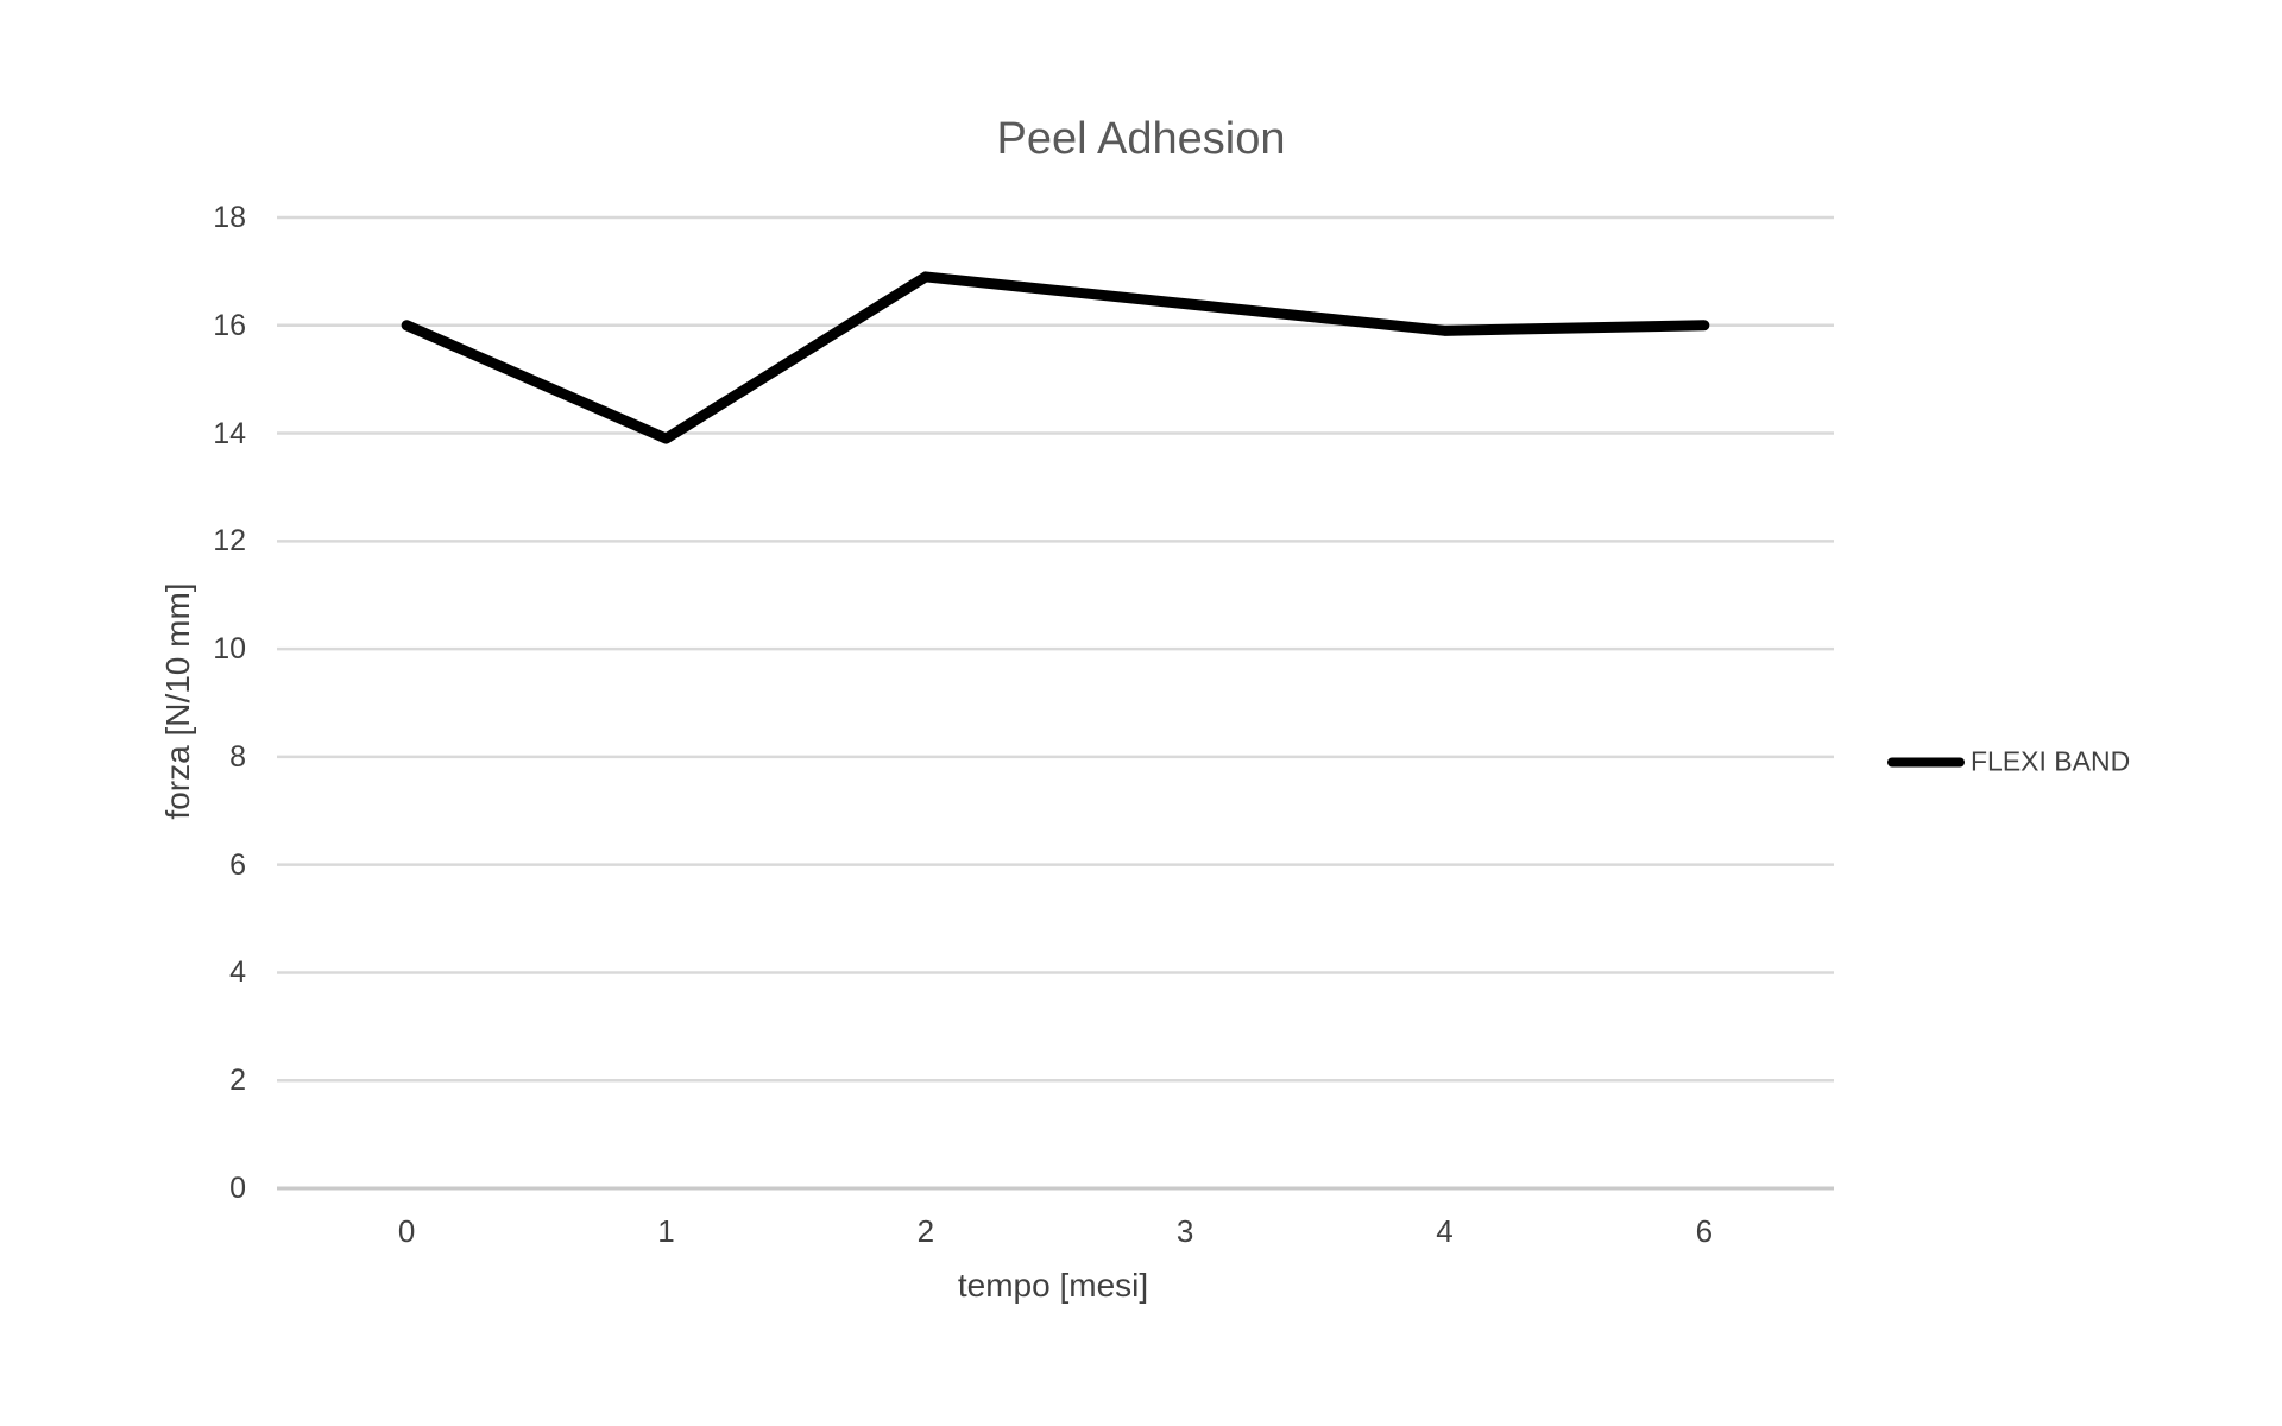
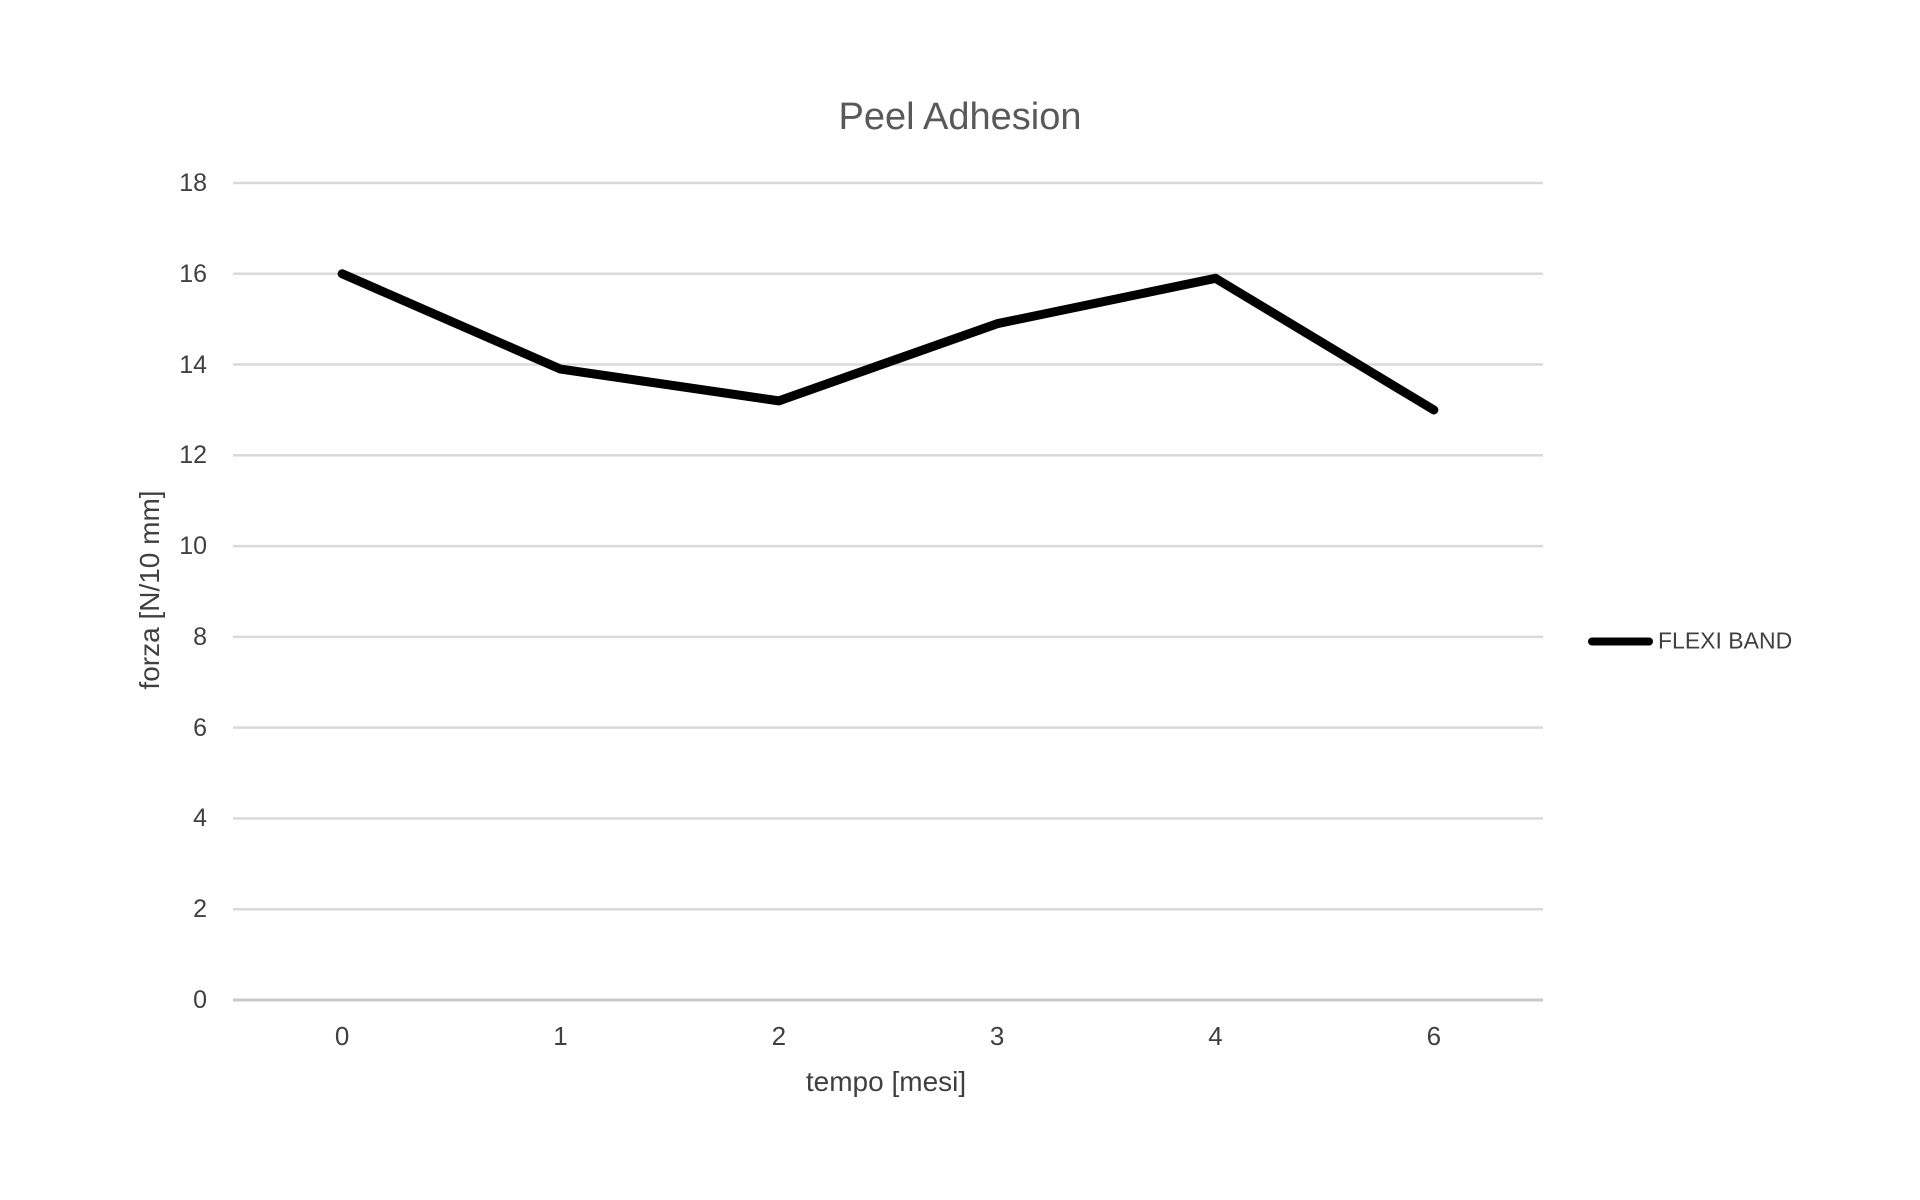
2: 16.9 -> 13.2
3: 16.4 -> 14.9
6: 16.0 -> 13.0
